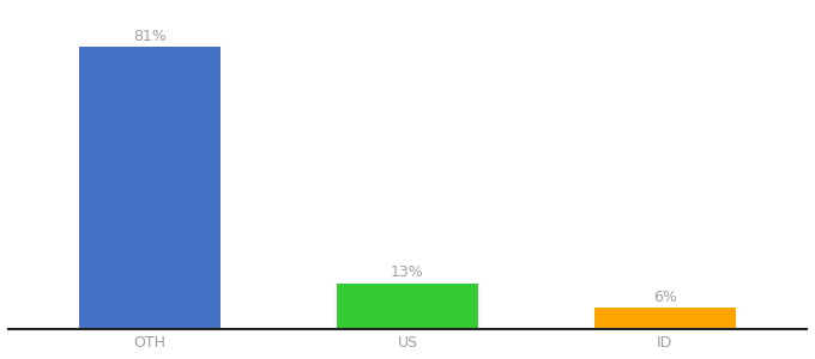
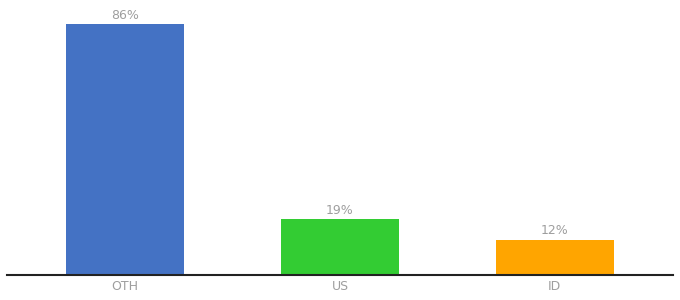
OTH: 81% -> 86%
US: 13% -> 19%
ID: 6% -> 12%
